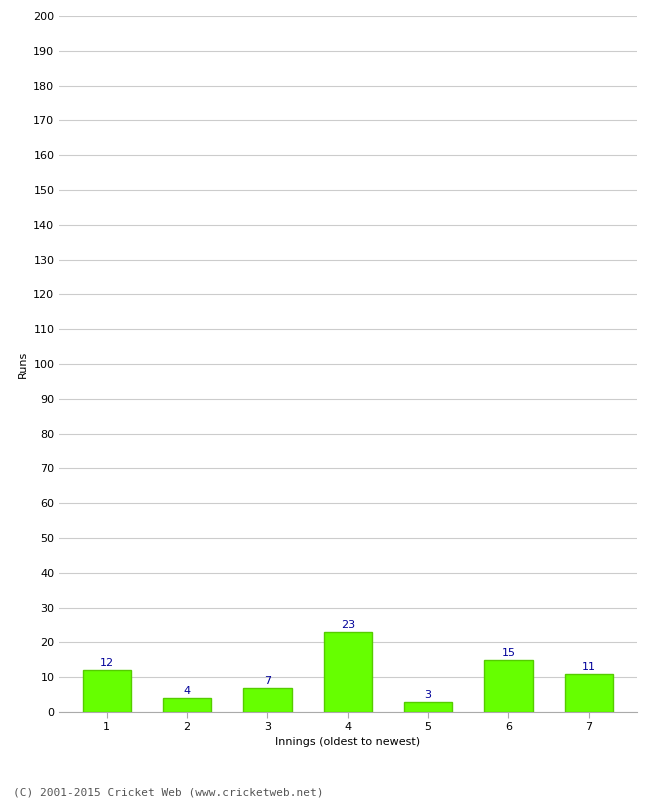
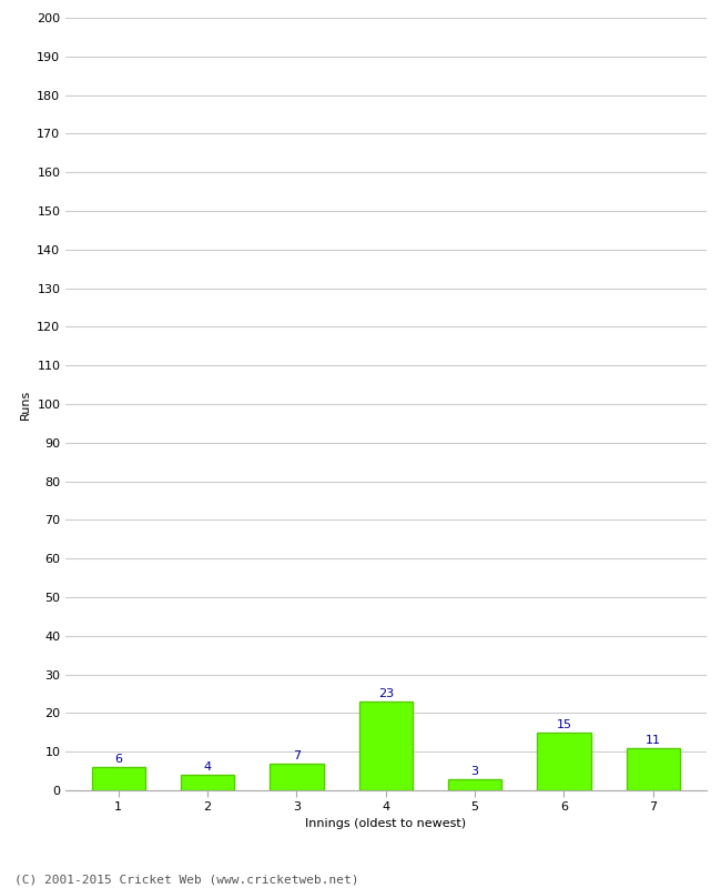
1: 12 -> 6
